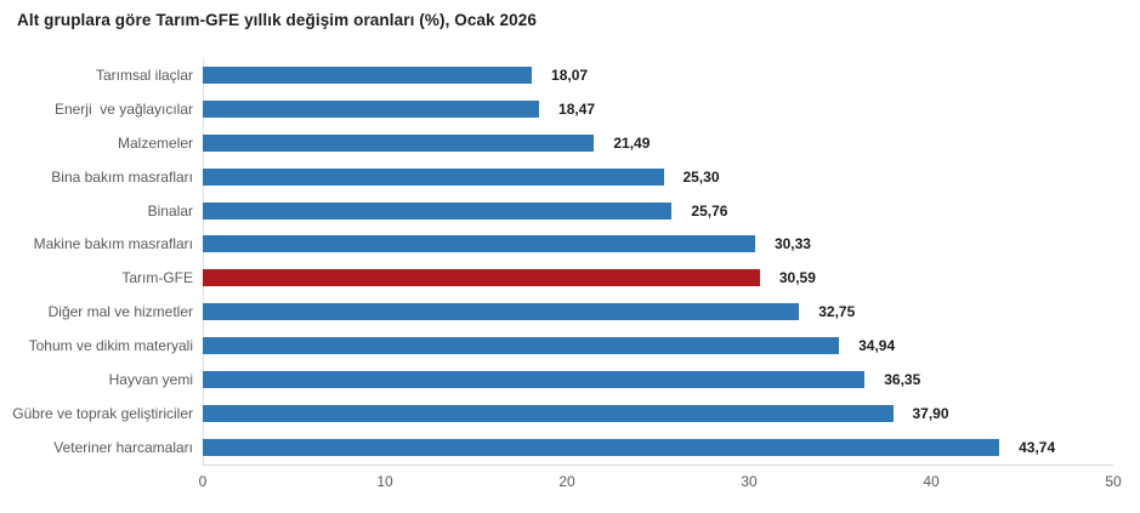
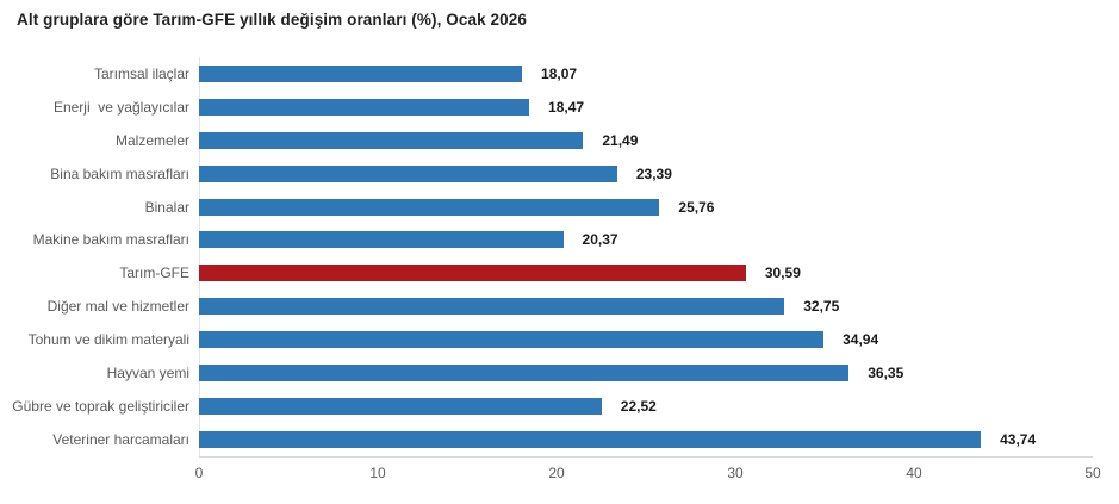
Bina bakım masrafları: 25,30 -> 23,39
Makine bakım masrafları: 30,33 -> 20,37
Gübre ve toprak geliştiriciler: 37,90 -> 22,52
